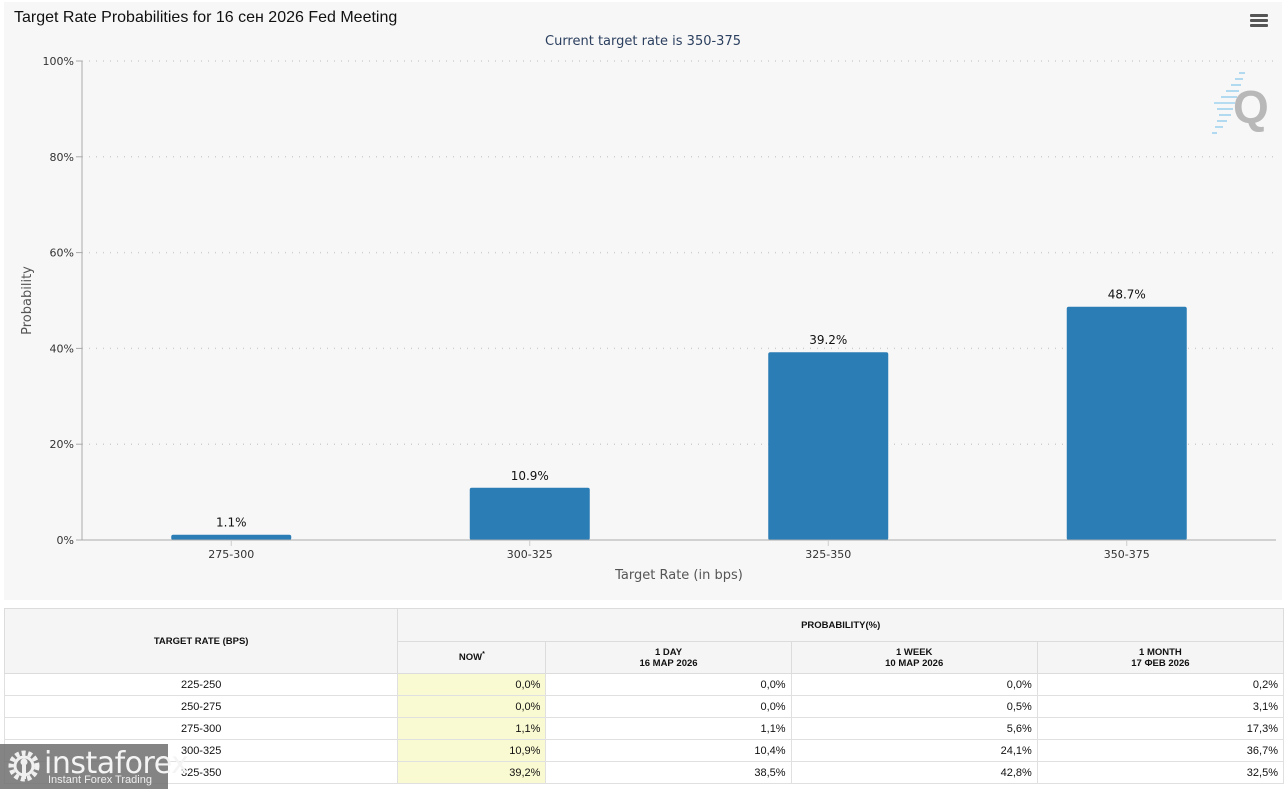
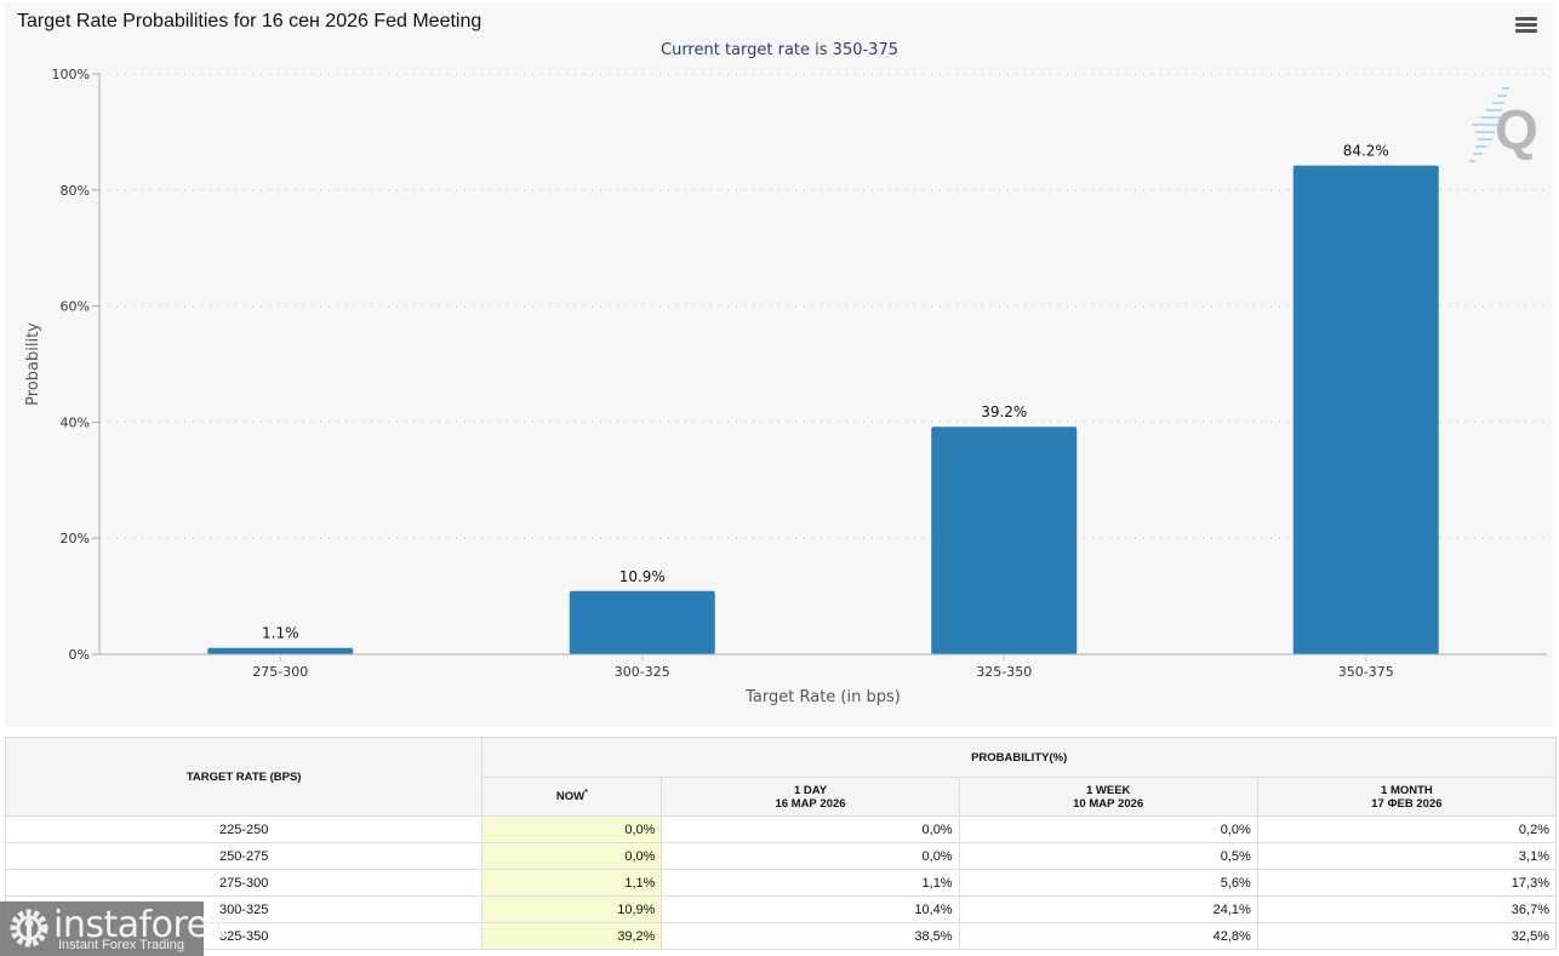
350-375: 48.7% -> 84.2%
